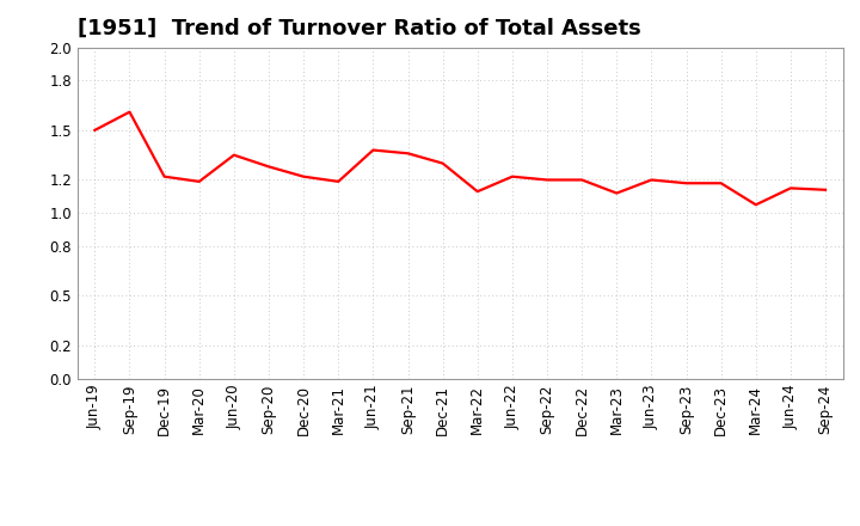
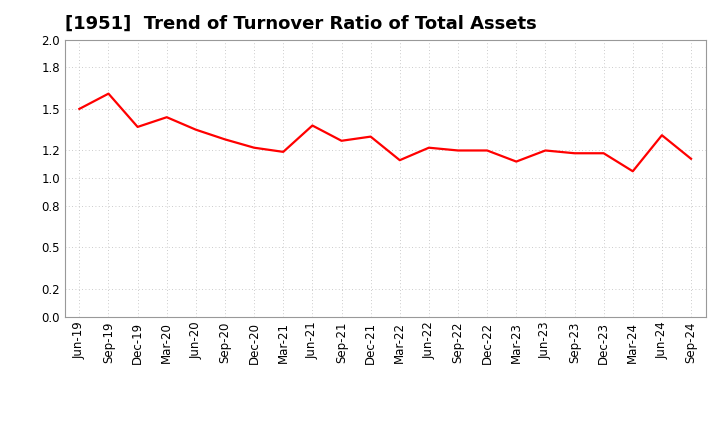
Dec-19: 1.22 -> 1.37
Mar-20: 1.19 -> 1.44
Sep-21: 1.36 -> 1.27
Jun-24: 1.15 -> 1.31
